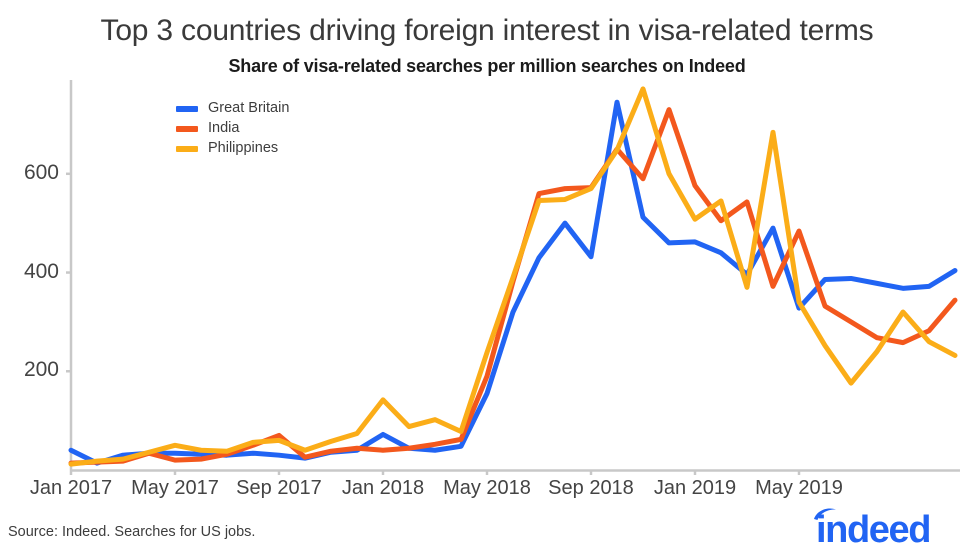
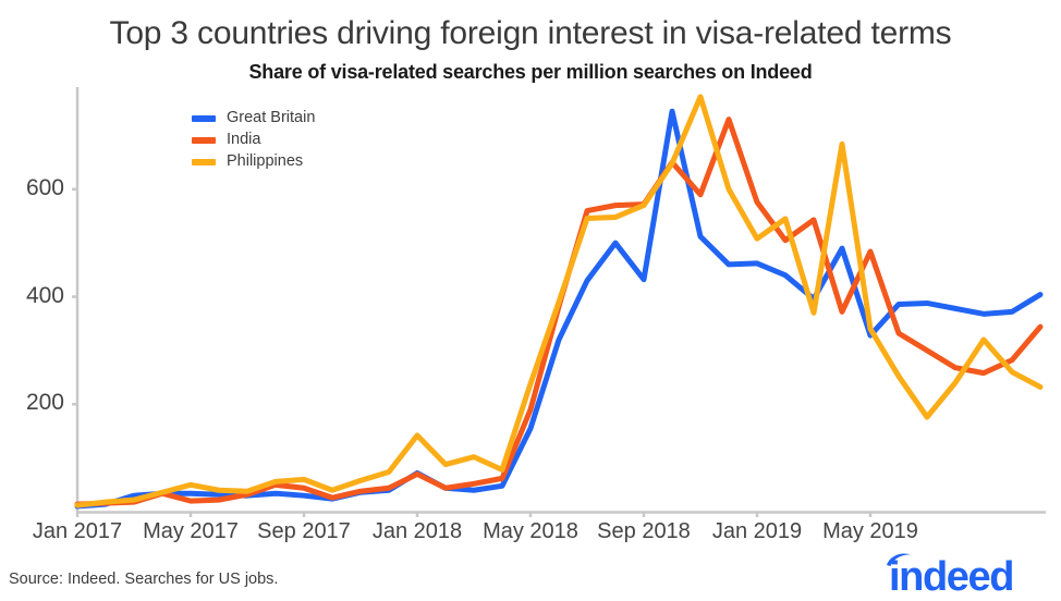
Great Britain/Jan 2017: 40 -> 10
India/Sep 2017: 70 -> 40
India/Jan 2018: 40 -> 70
